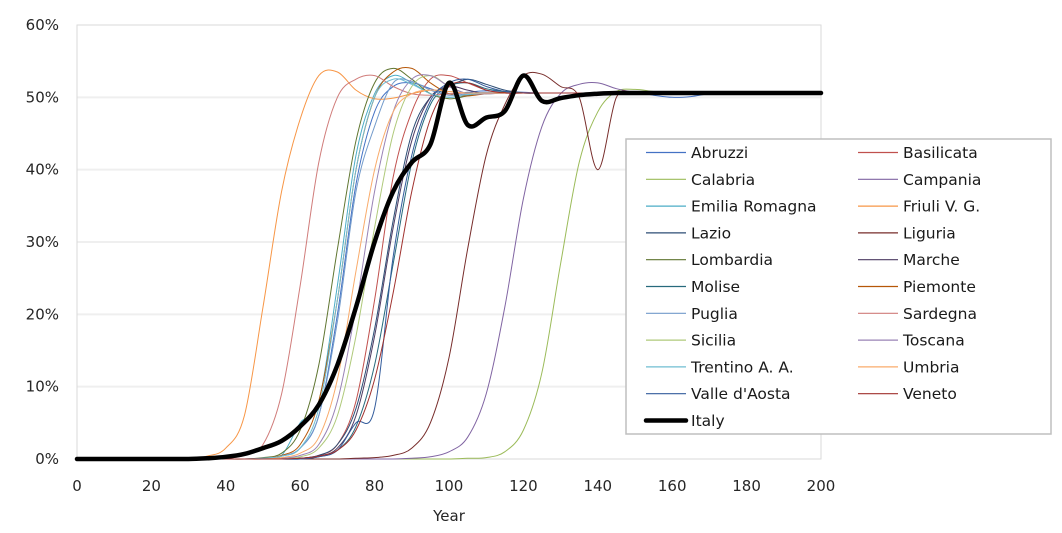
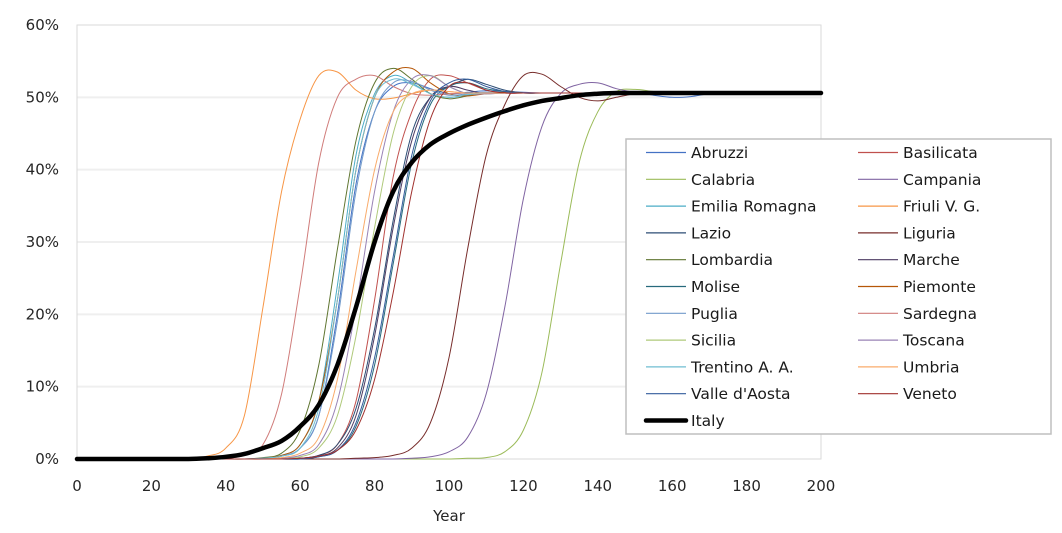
Emilia Romagna/60: 5% -> 2%
Puglia/80: 46% -> 48%
Valle d'Aosta/80: 7% -> 14%
Italy/100: 52% -> 45%
Italy/120: 53% -> 49%
Liguria/140: 40% -> 49%
